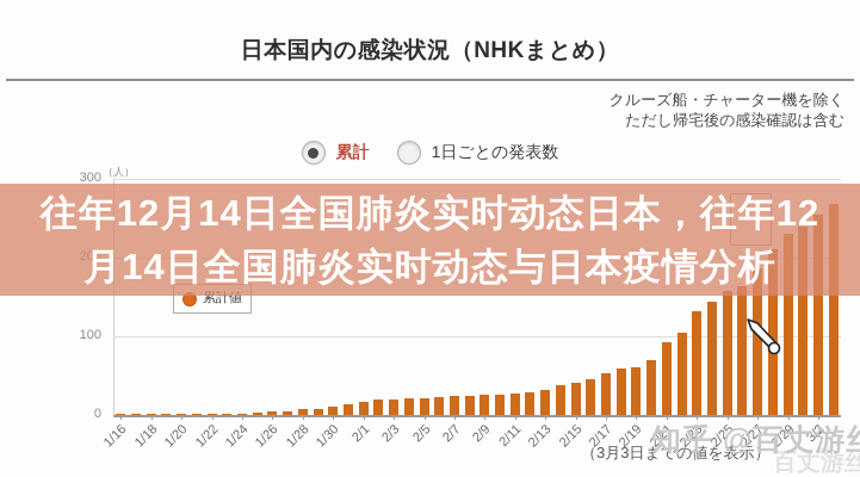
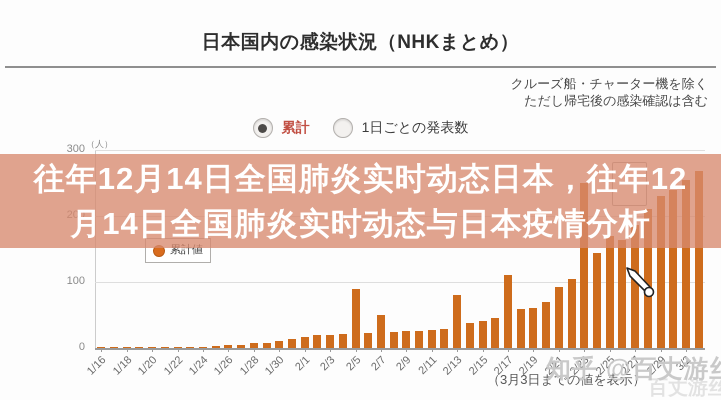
2/5: 20 -> 90
2/7: 20 -> 50
2/13: 30 -> 80
2/17: 50 -> 110
2/23: 130 -> 250
2/25: 160 -> 170
